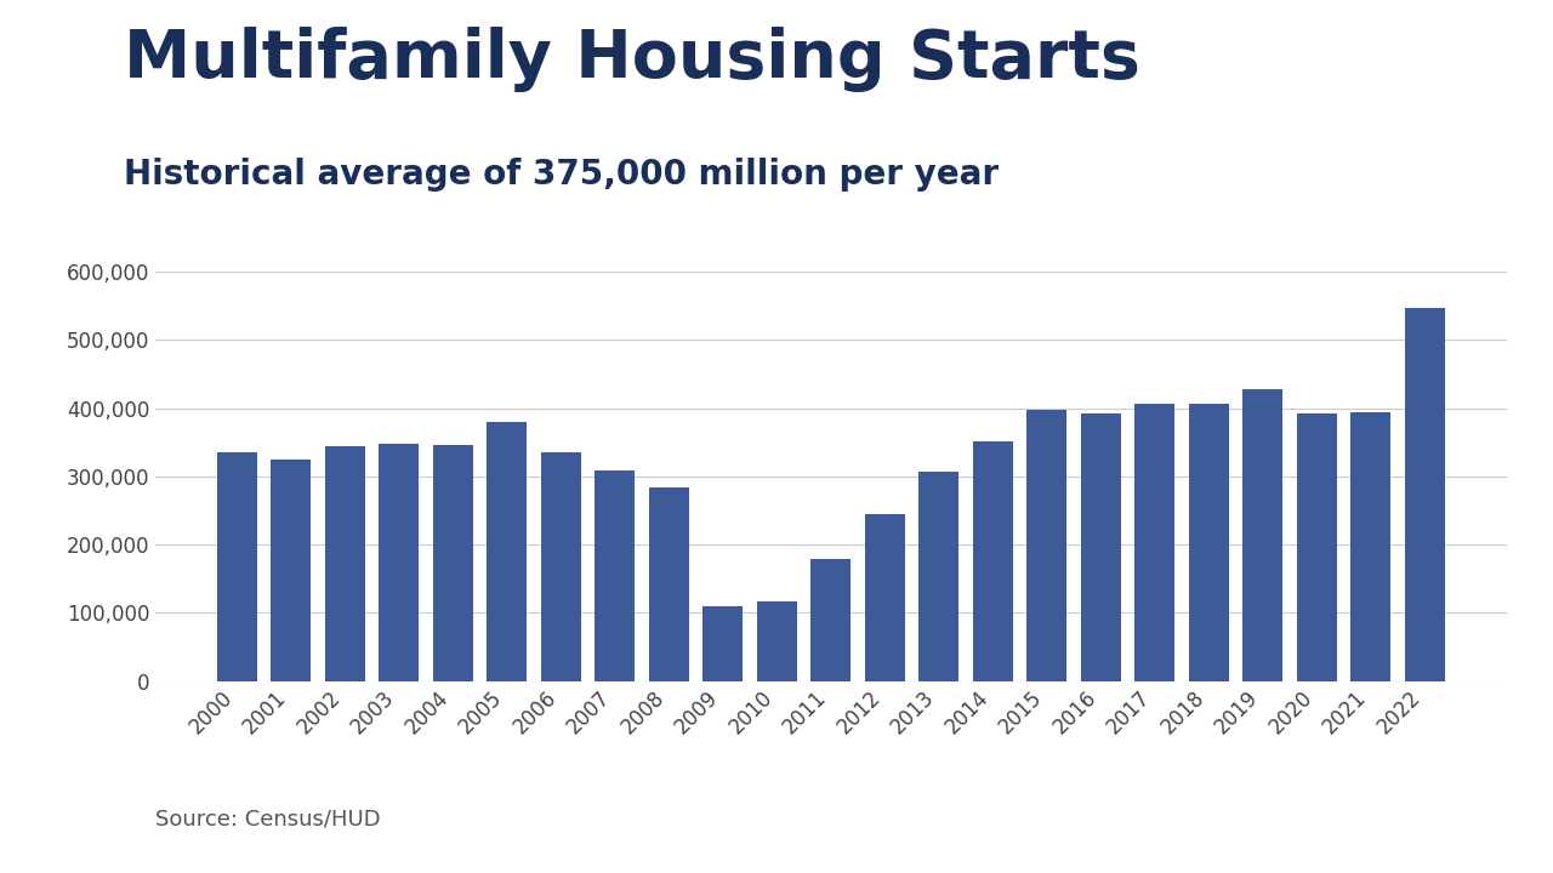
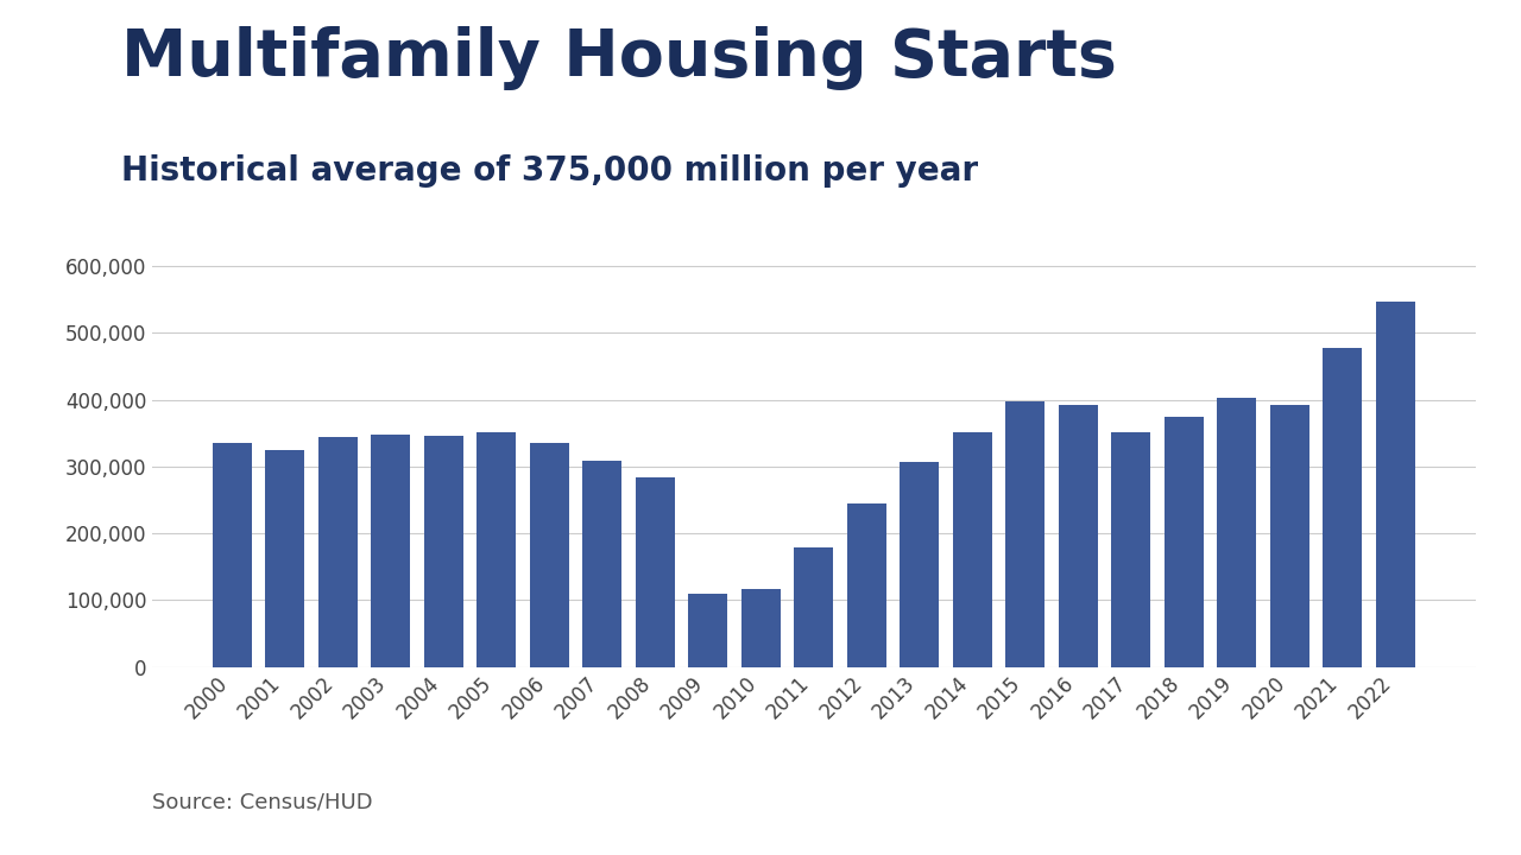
2005: 380,000 -> 352,000
2017: 406,000 -> 352,000
2018: 406,000 -> 374,000
2019: 428,000 -> 403,000
2021: 394,000 -> 478,000
